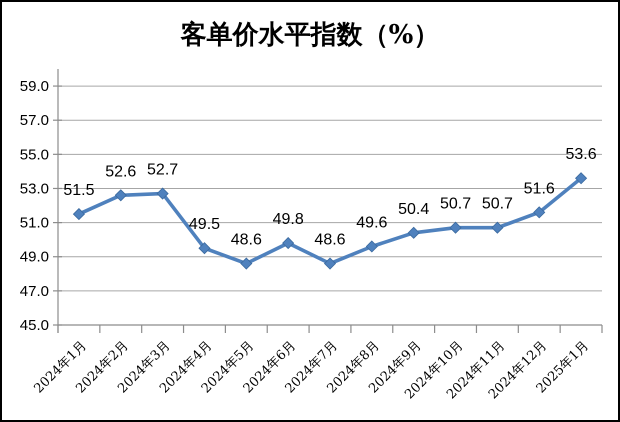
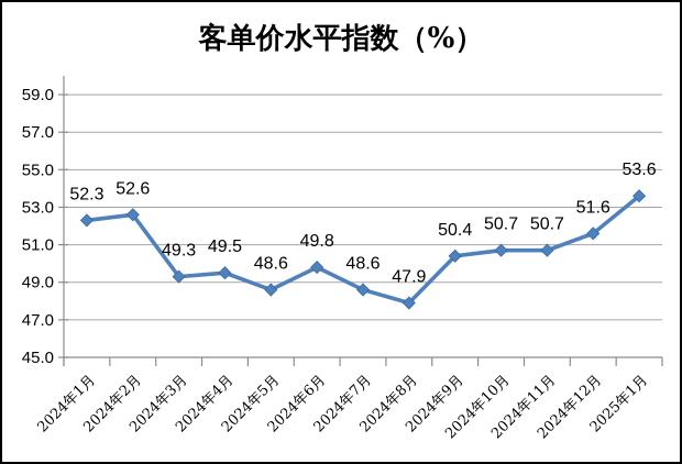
2024年1月: 51.5 -> 52.3
2024年3月: 52.7 -> 49.3
2024年8月: 49.6 -> 47.9
